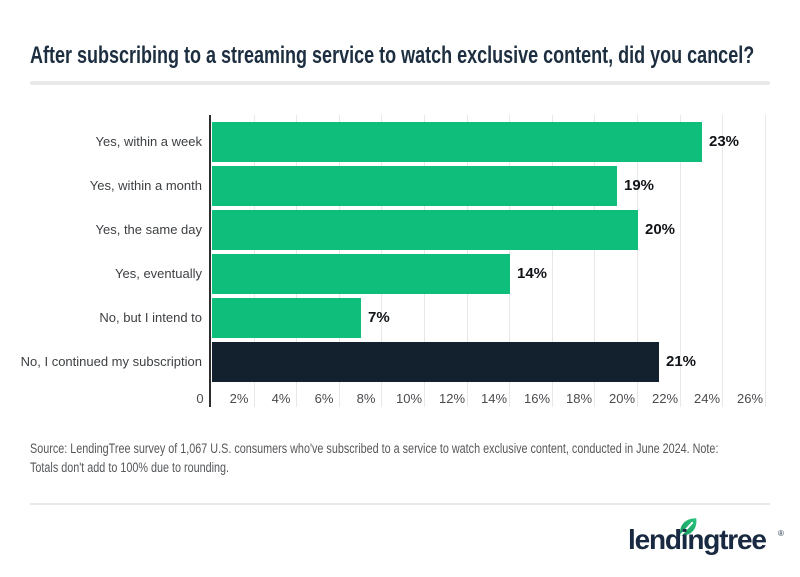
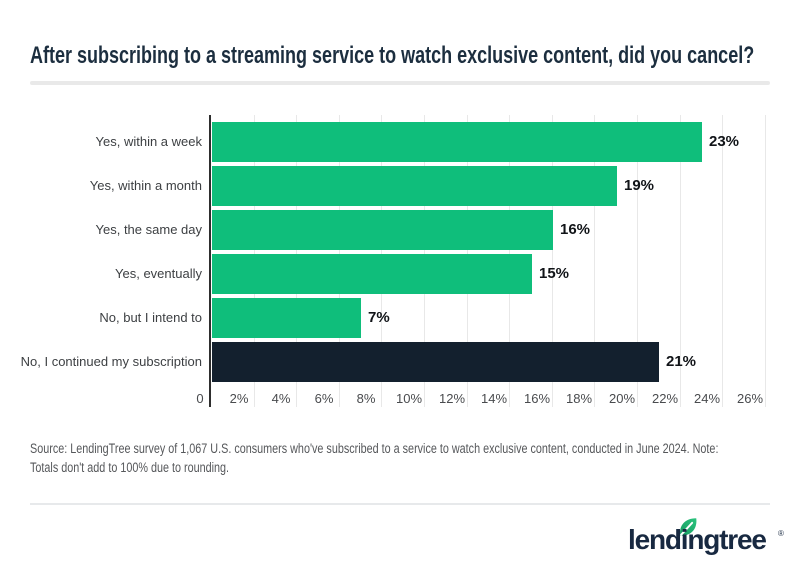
Yes, the same day: 20% -> 16%
Yes, eventually: 14% -> 15%
